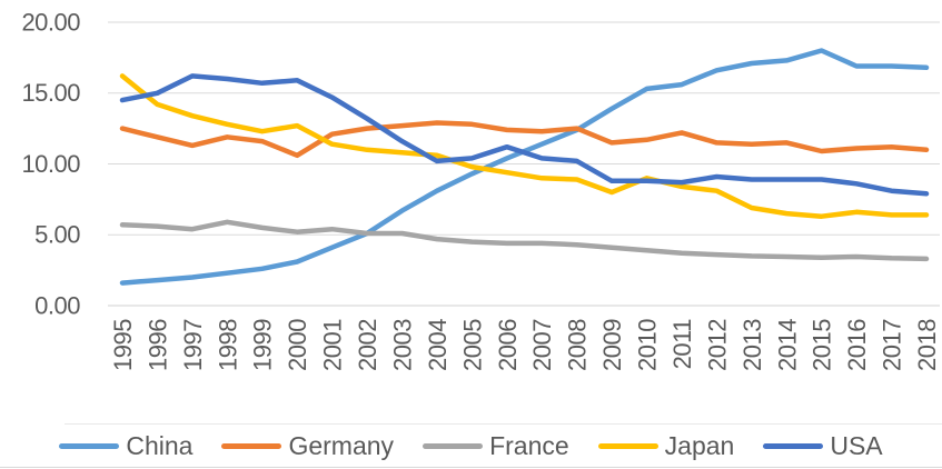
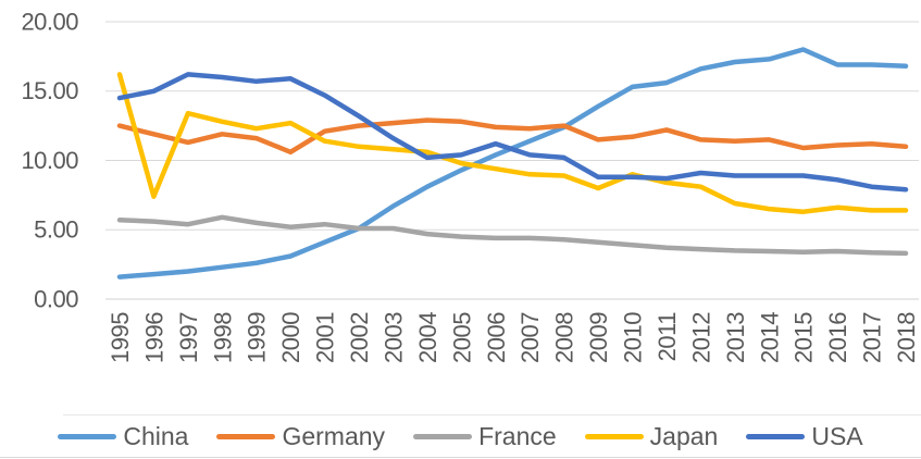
Japan/1996: 14.2 -> 7.4
